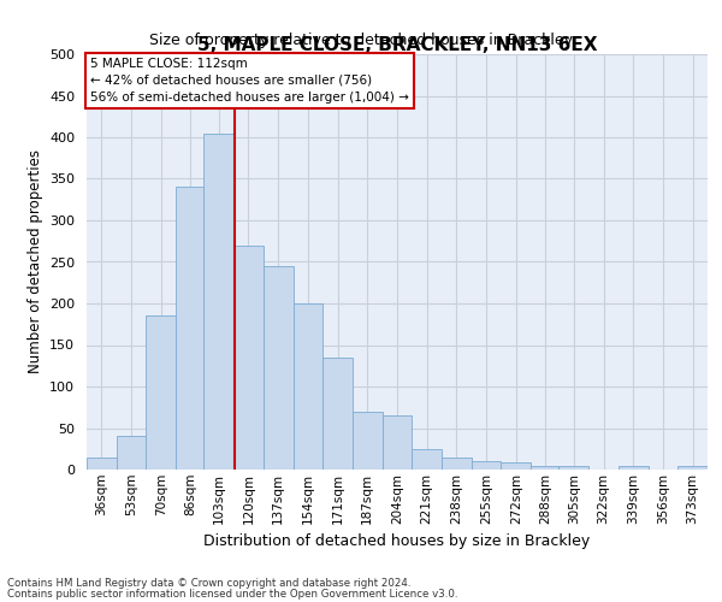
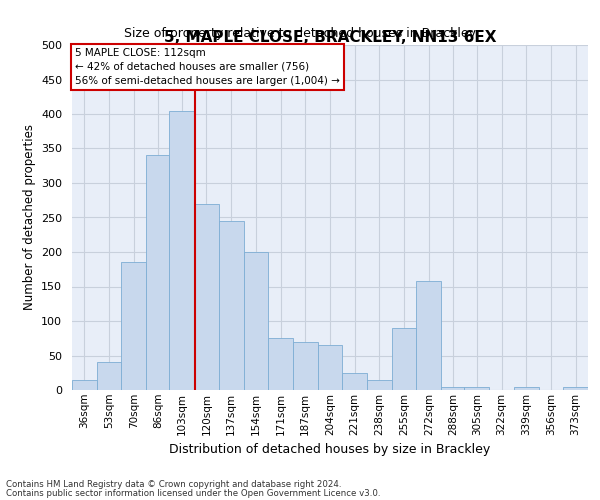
171sqm: 135 -> 76
255sqm: 10 -> 90
272sqm: 8 -> 158
